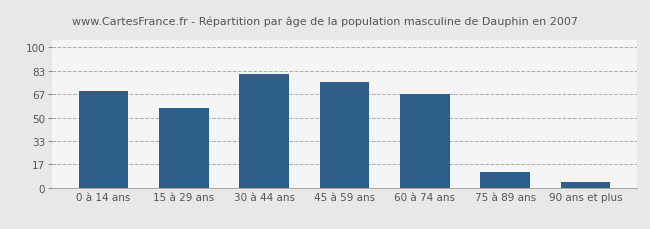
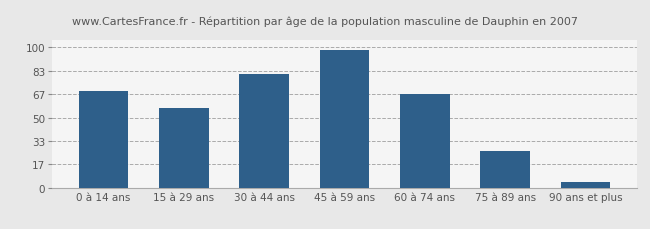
45 à 59 ans: 75 -> 98
75 à 89 ans: 11 -> 26
